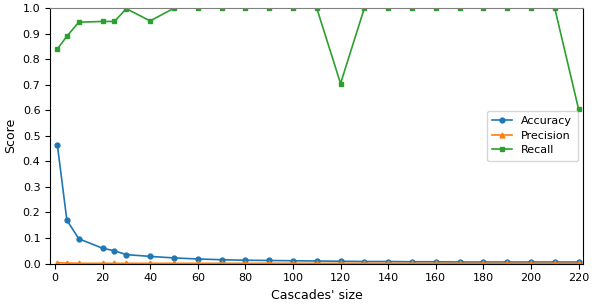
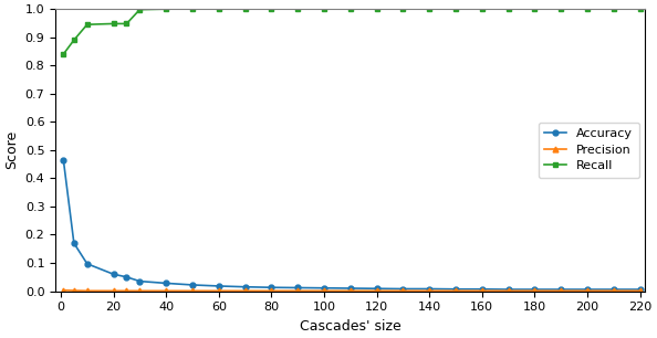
Recall/40: 0.950 -> 1.000
Recall/120: 0.705 -> 1.000
Recall/220: 0.605 -> 1.000
